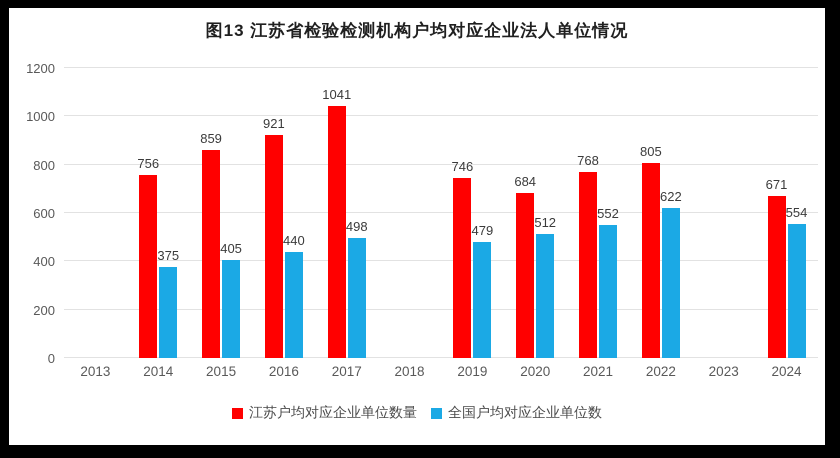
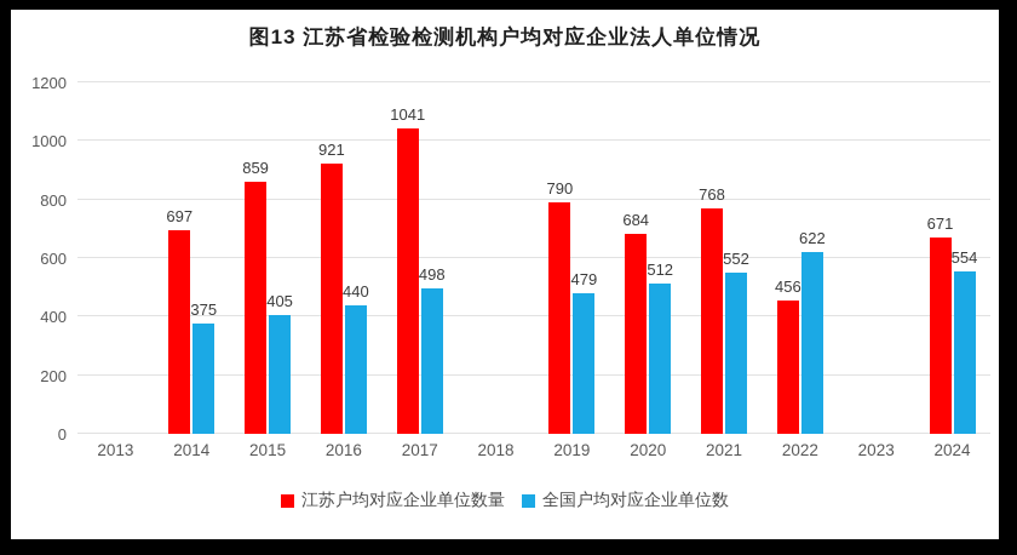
江苏户均对应企业单位数量/2014: 756 -> 697
江苏户均对应企业单位数量/2019: 746 -> 790
江苏户均对应企业单位数量/2022: 805 -> 456
